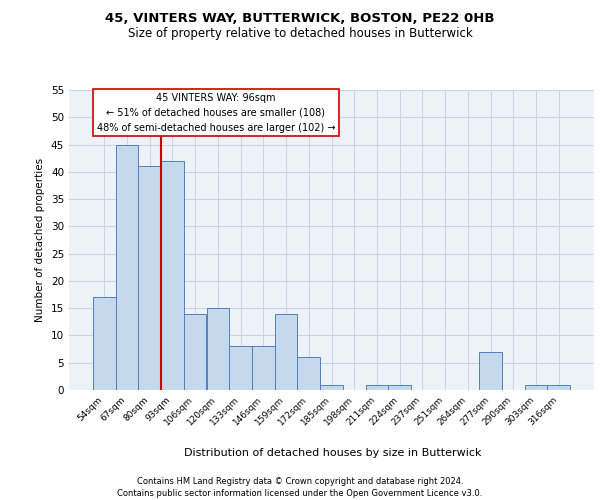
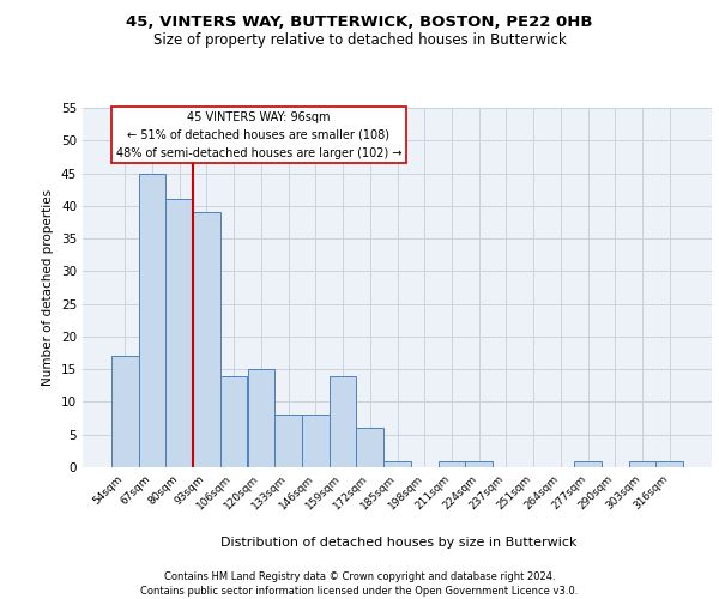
93sqm: 42 -> 39
277sqm: 7 -> 1
